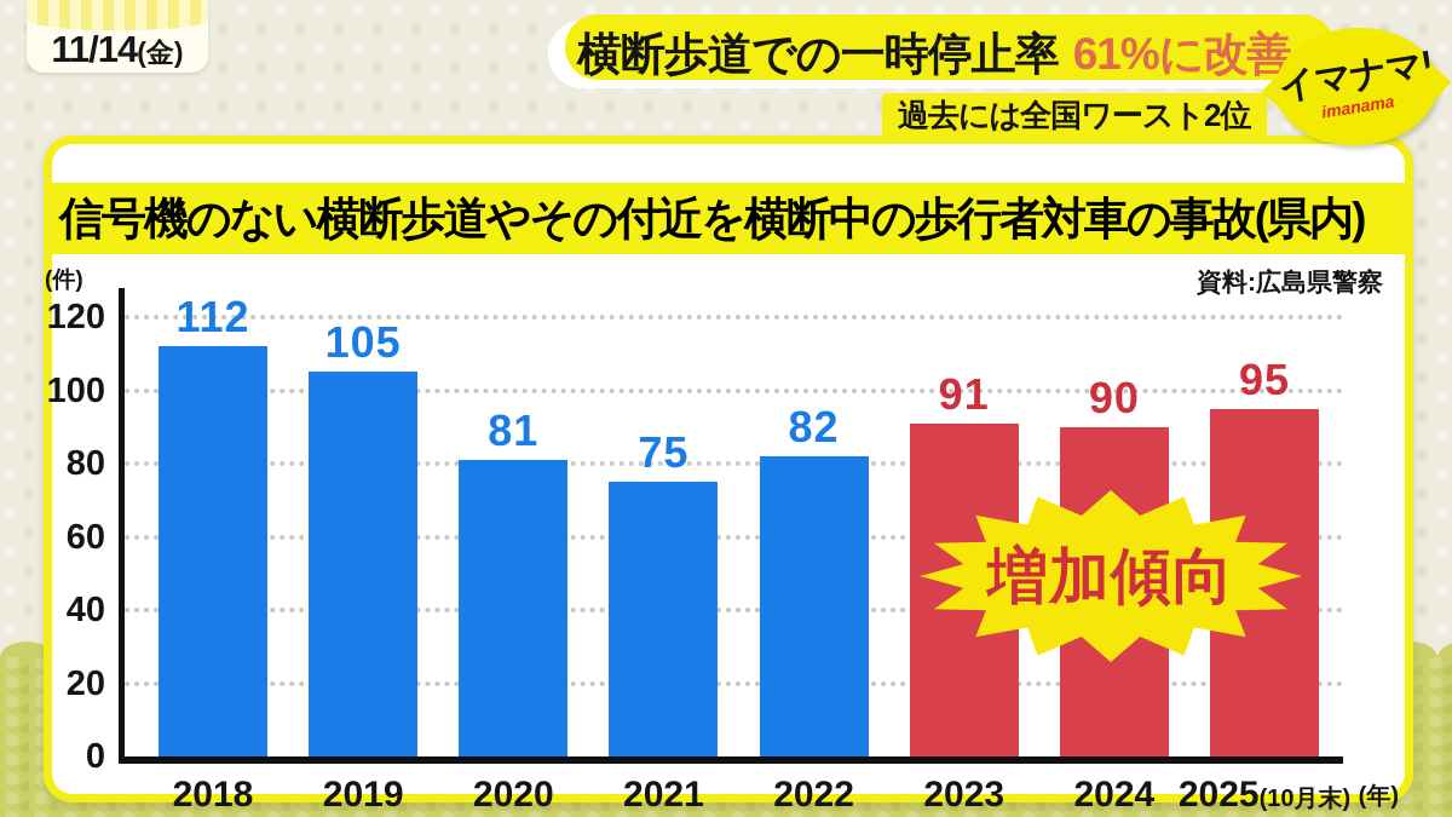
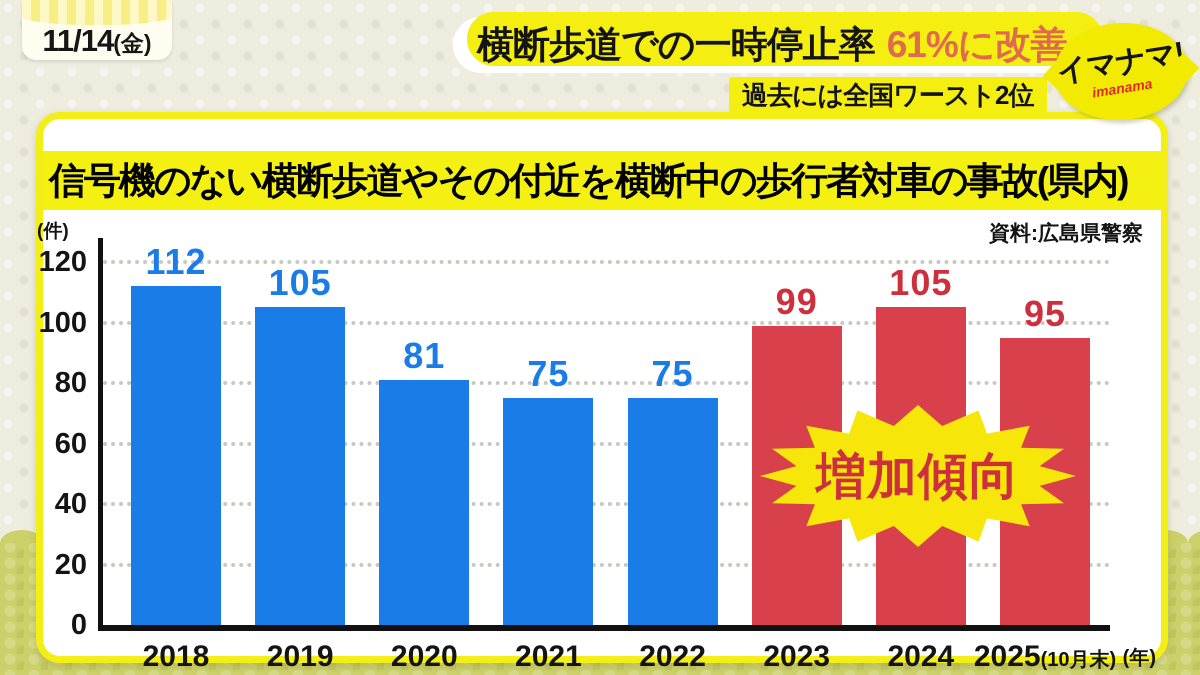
2022: 82 -> 75
2023: 91 -> 99
2024: 90 -> 105
